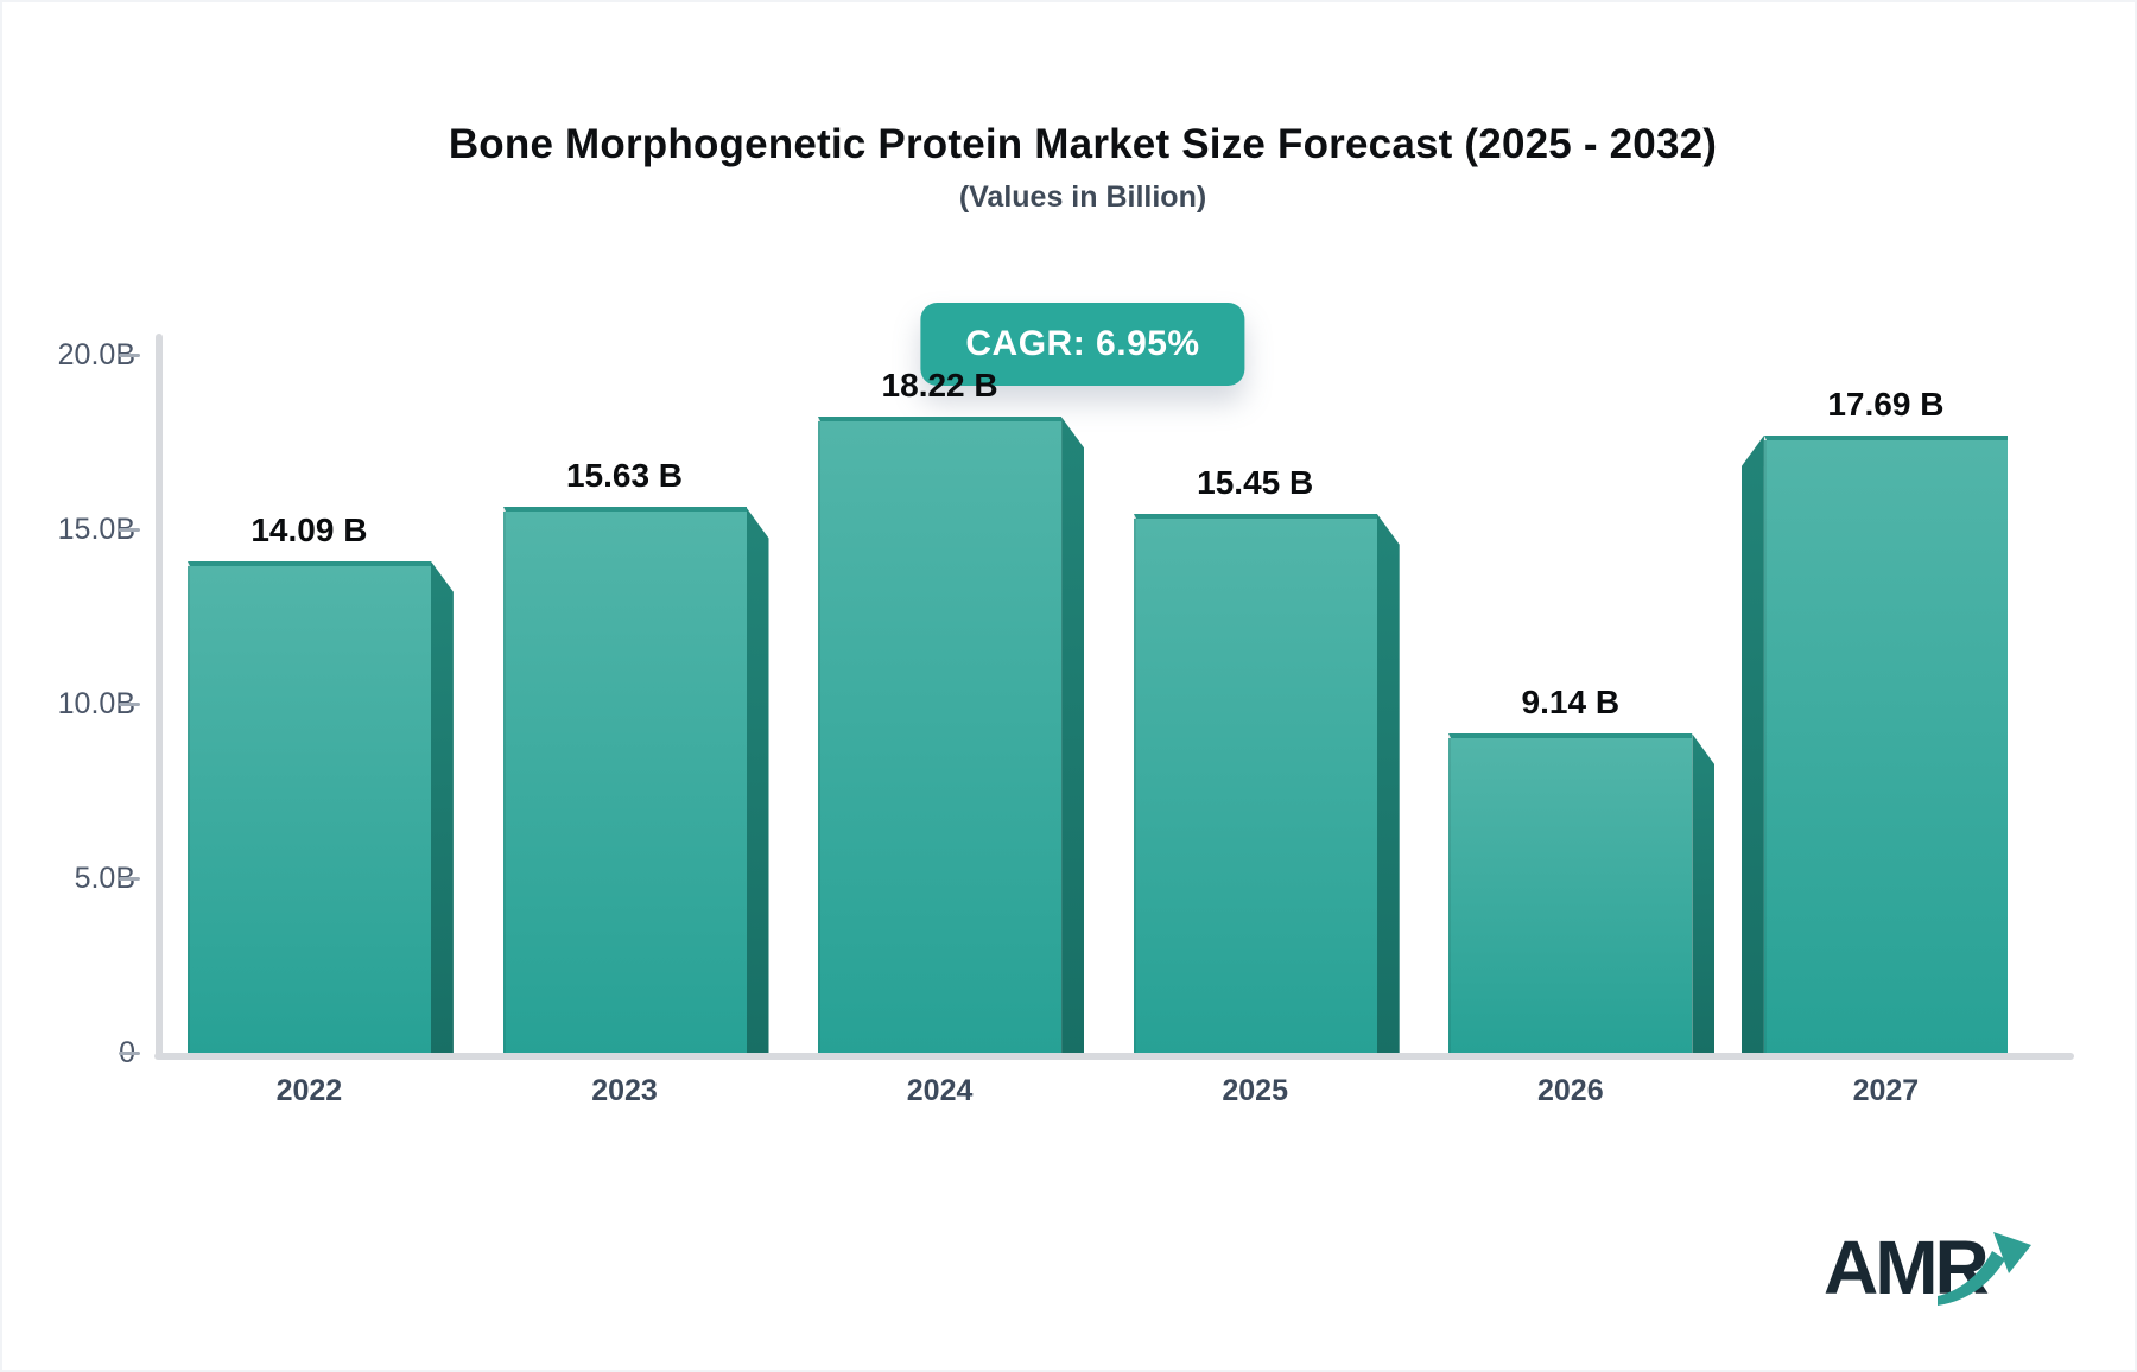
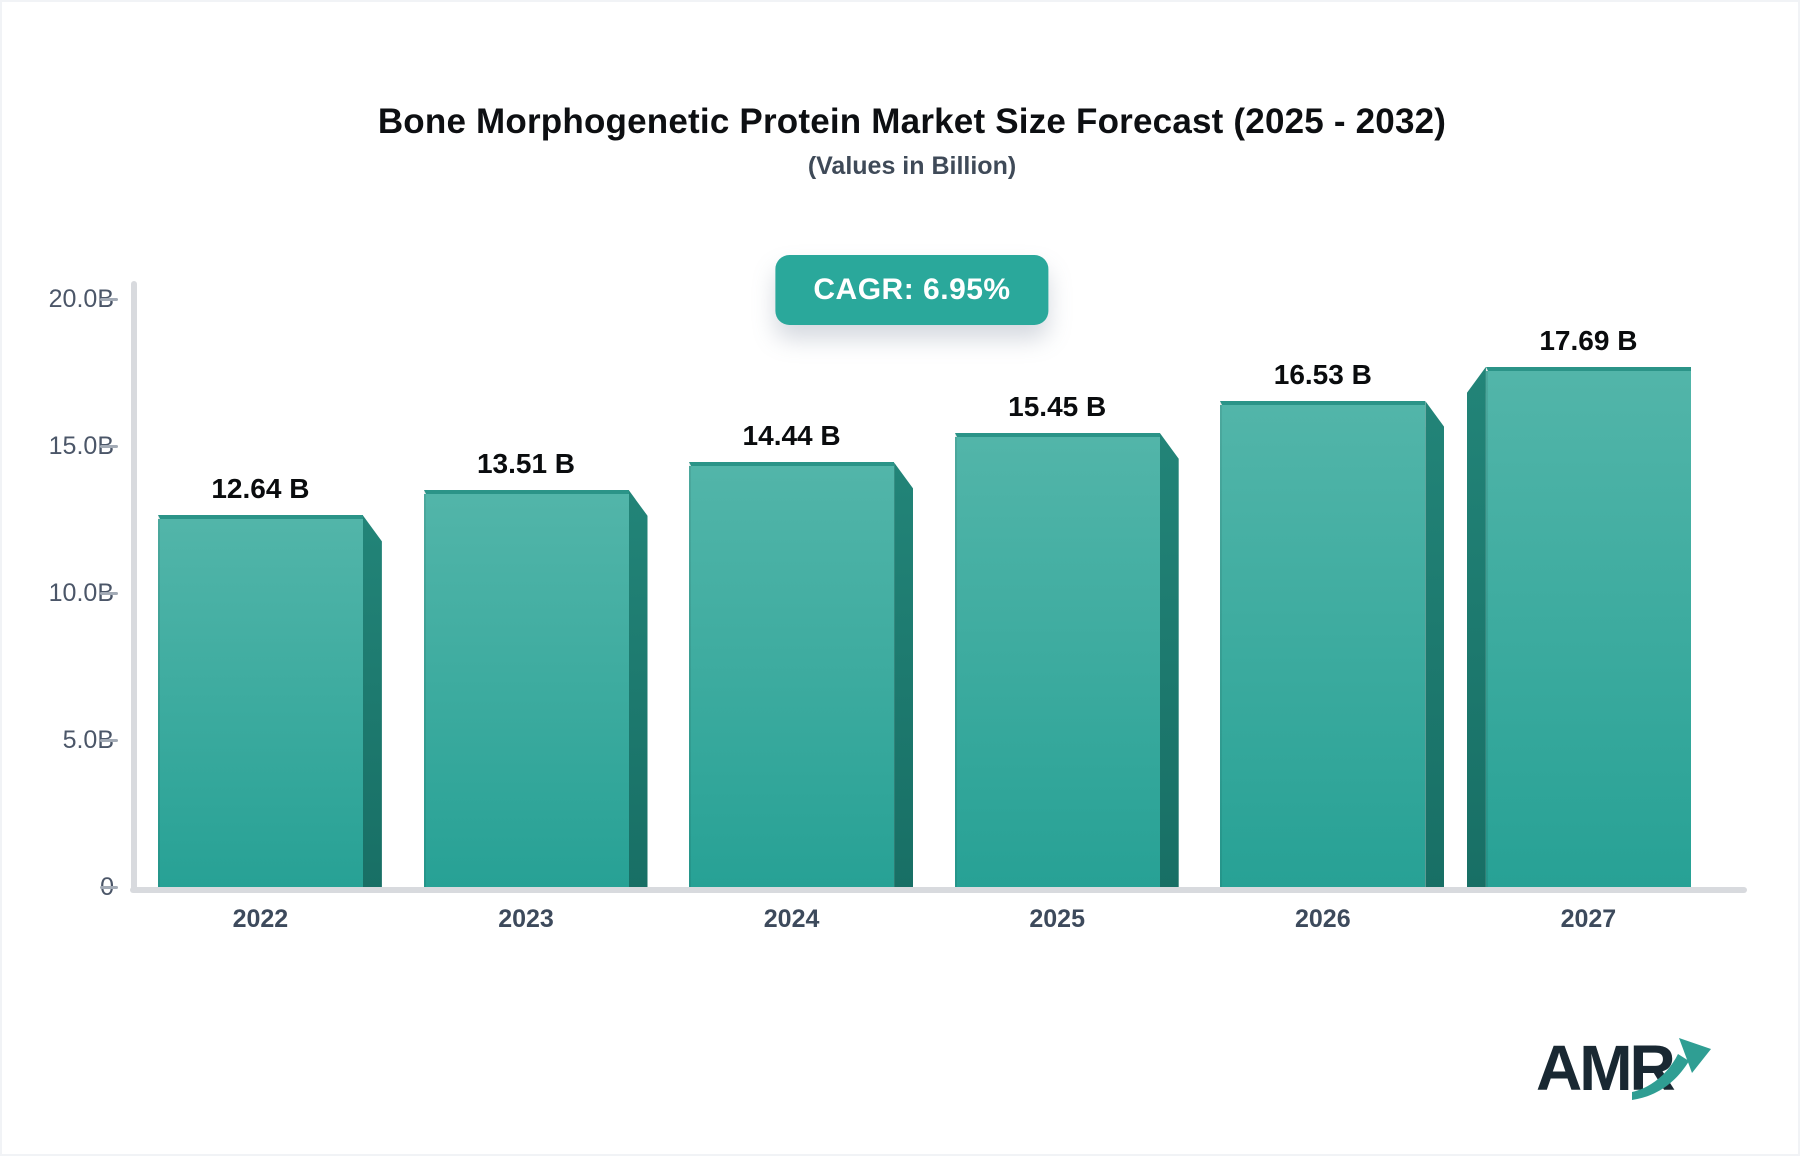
2022: 14.09 -> 12.64
2023: 15.63 -> 13.51
2024: 18.22 -> 14.44
2026: 9.14 -> 16.53
